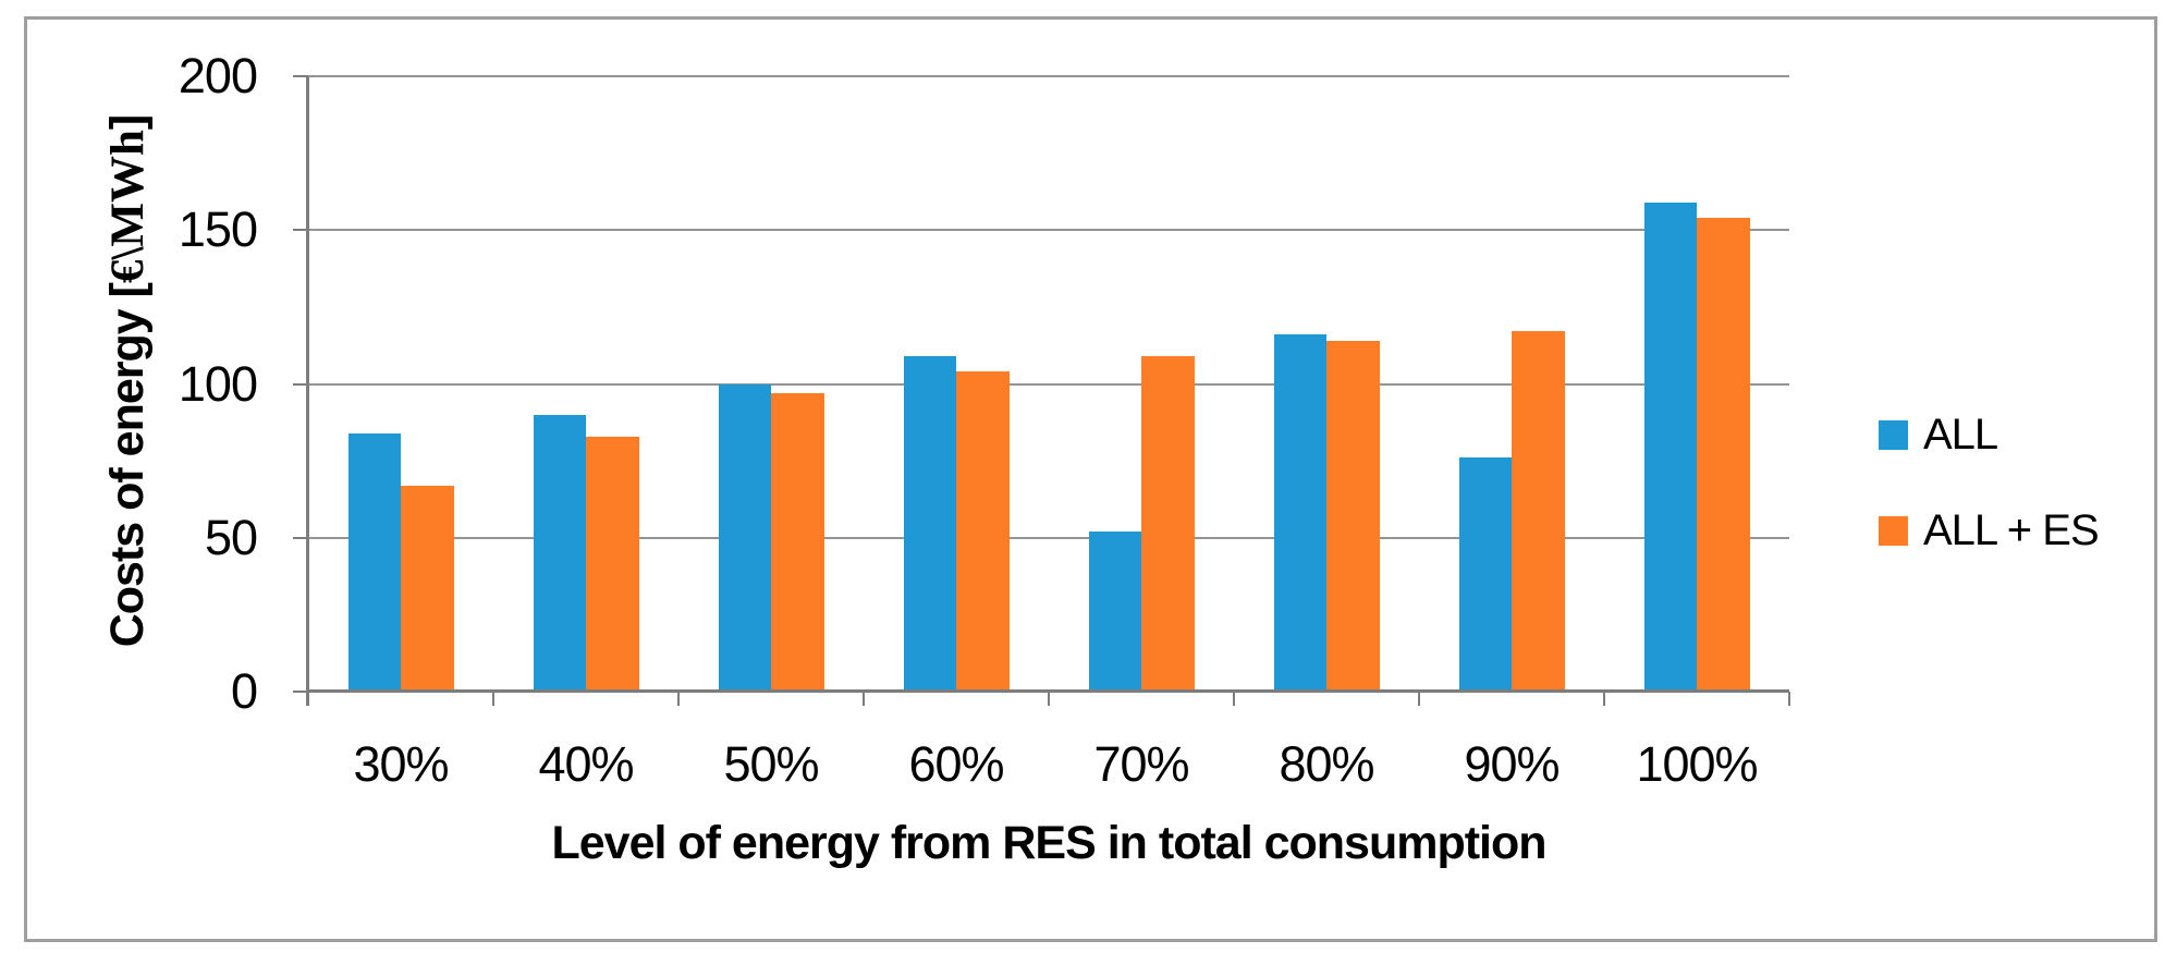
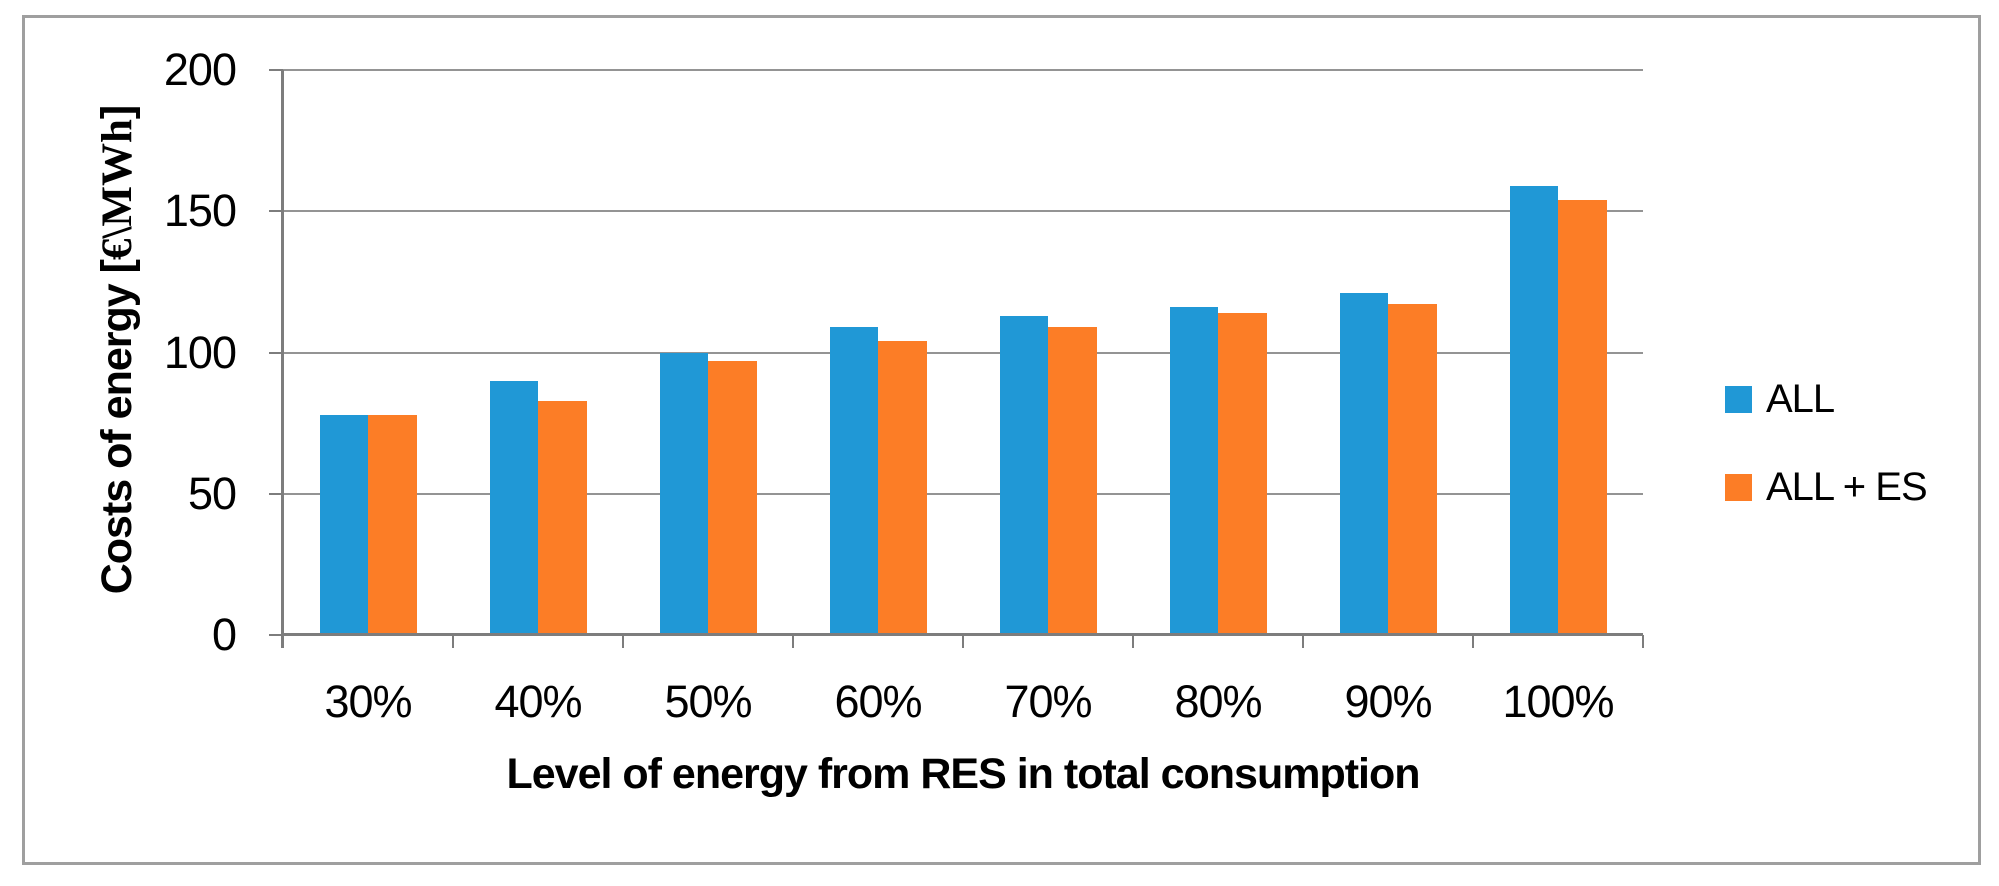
ALL/30%: 84 -> 78
ALL + ES/30%: 67 -> 78
ALL/70%: 52 -> 113
ALL/90%: 76 -> 121
